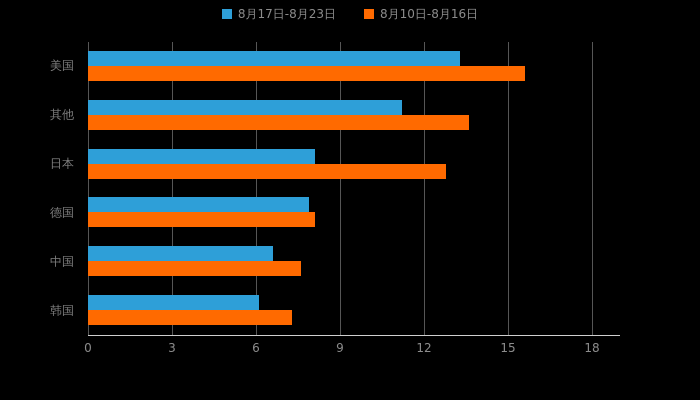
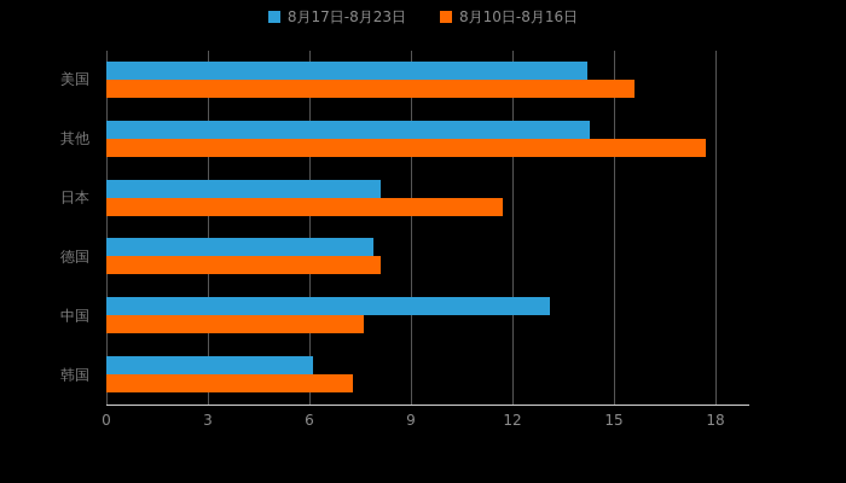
8月17日-8月23日/美国: 13.3 -> 14.2
8月17日-8月23日/其他: 11.2 -> 14.3
8月10日-8月16日/其他: 13.6 -> 17.7
8月10日-8月16日/日本: 12.8 -> 11.7
8月17日-8月23日/中国: 6.6 -> 13.1
